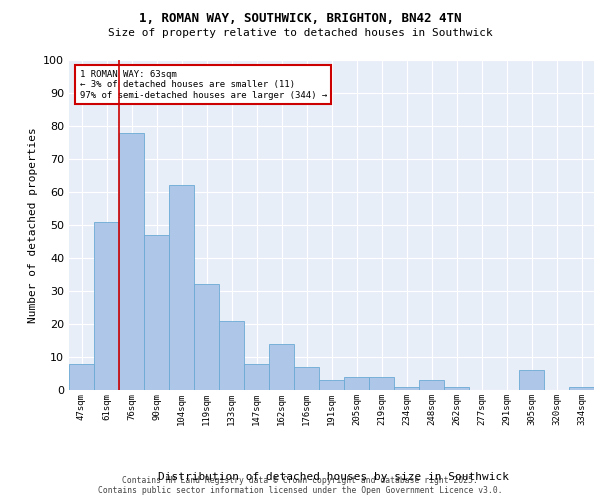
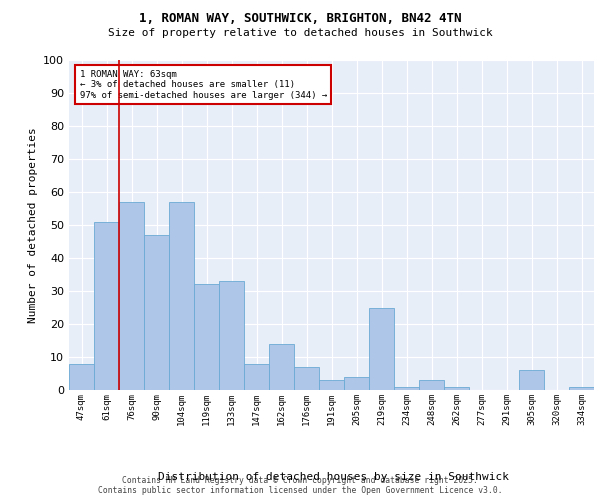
76sqm: 78 -> 57
104sqm: 62 -> 57
133sqm: 21 -> 33
219sqm: 4 -> 25
